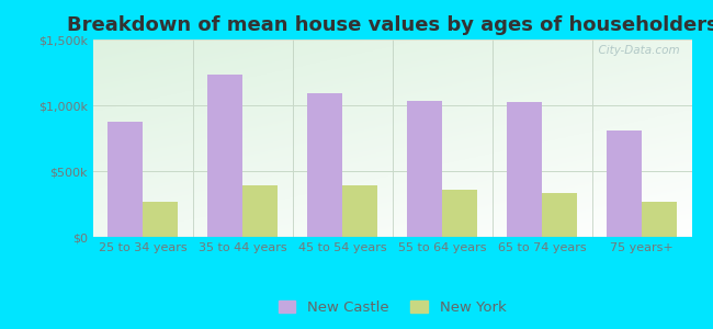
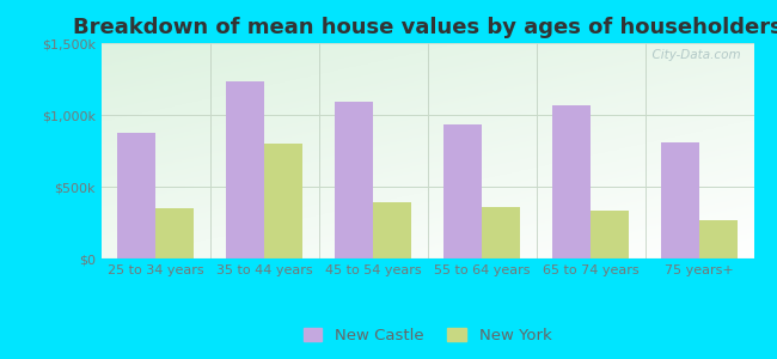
New York/25 to 34 years: $270k -> $350k
New York/35 to 44 years: $390k -> $800k
New Castle/55 to 64 years: $1,030k -> $930k
New Castle/65 to 74 years: $1,020k -> $1,070k
